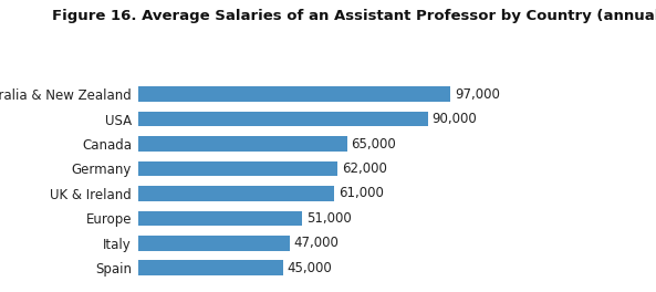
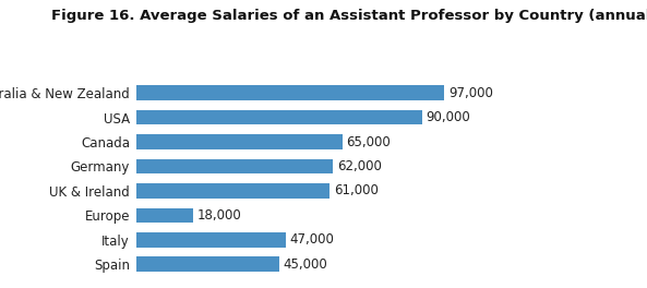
Europe: 51,000 -> 18,000
